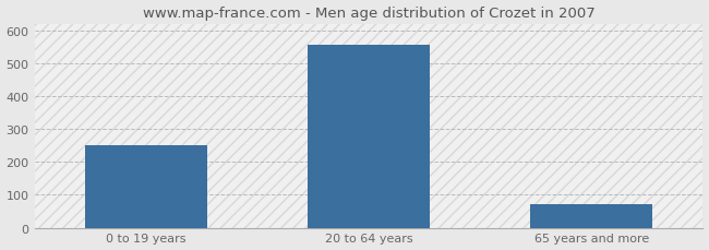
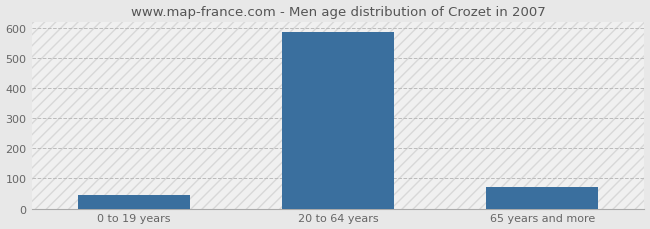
0 to 19 years: 252 -> 45
20 to 64 years: 556 -> 585
